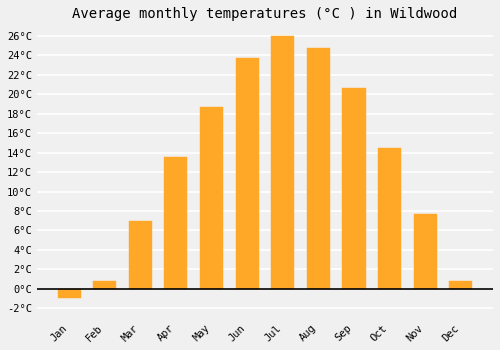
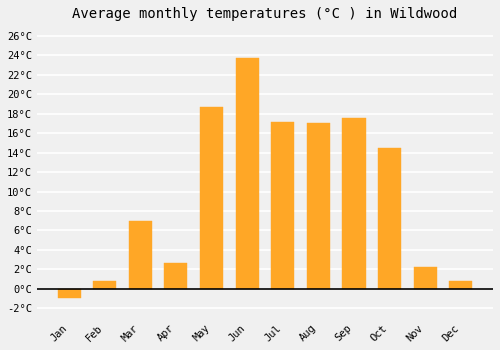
Apr: 13.5°C -> 2.6°C
Jul: 26.0°C -> 17.2°C
Aug: 24.8°C -> 17.0°C
Sep: 20.7°C -> 17.6°C
Nov: 7.7°C -> 2.2°C
